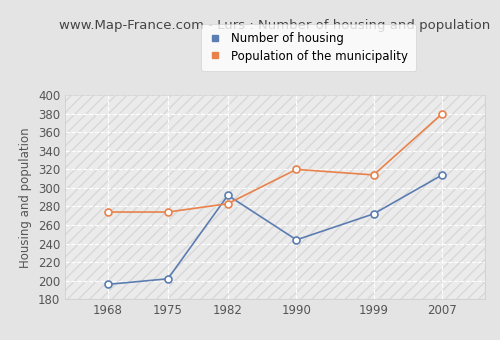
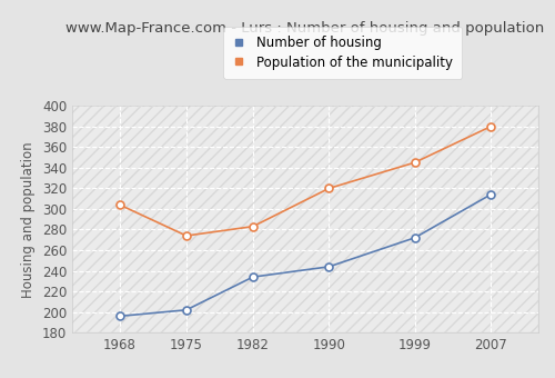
Population of the municipality/1968: 274 -> 304
Number of housing/1982: 292 -> 234
Population of the municipality/1999: 314 -> 345
